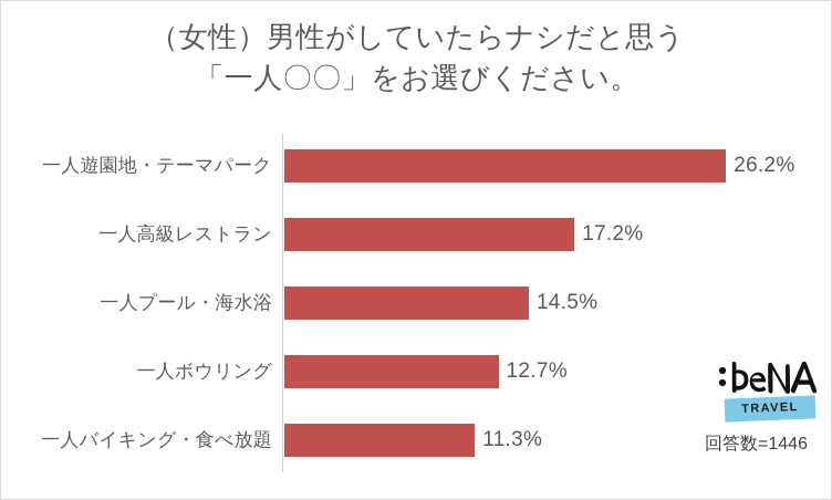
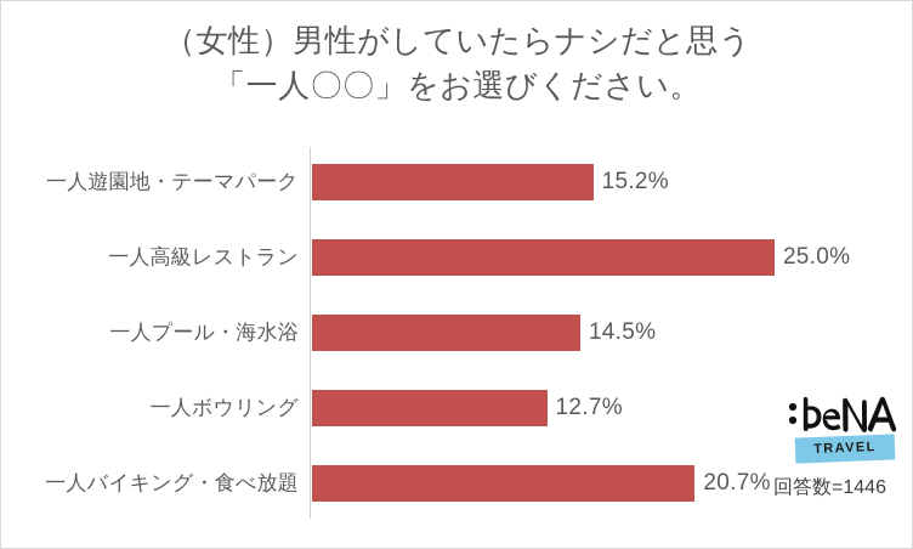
一人遊園地・テーマパーク: 26.2% -> 15.2%
一人高級レストラン: 17.2% -> 25.0%
一人バイキング・食べ放題: 11.3% -> 20.7%
